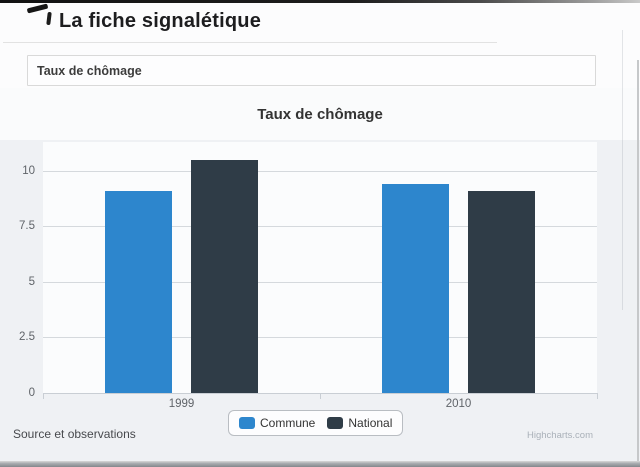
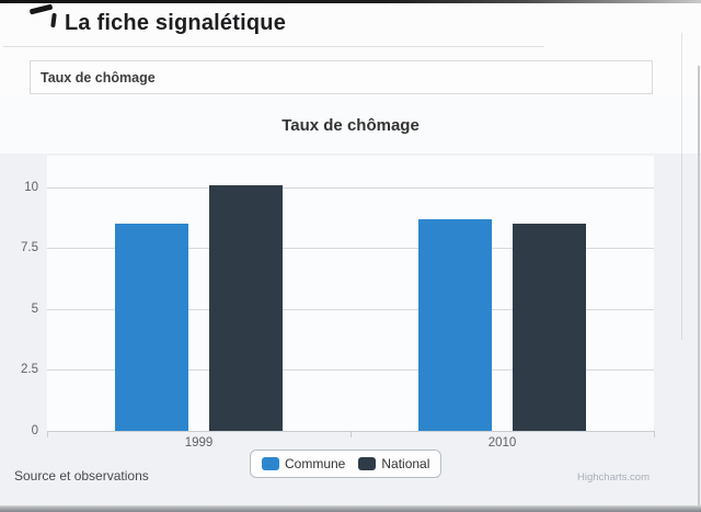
Commune/1999: 9.1 -> 8.5
National/1999: 10.5 -> 10.1
Commune/2010: 9.4 -> 8.7
National/2010: 9.1 -> 8.5
